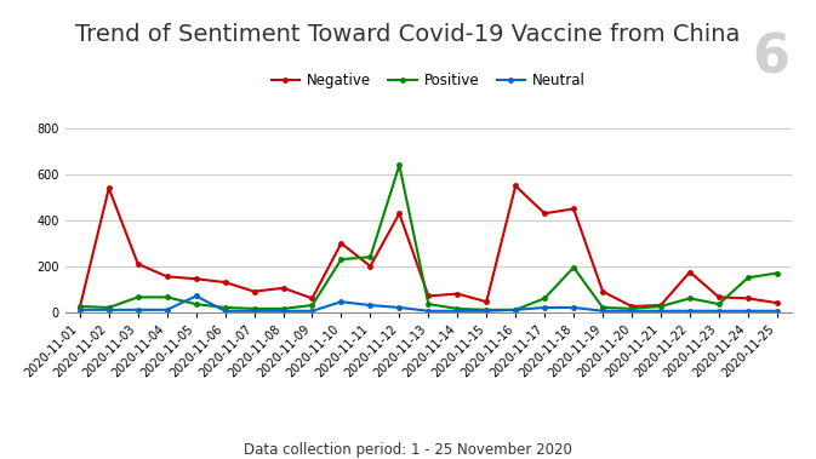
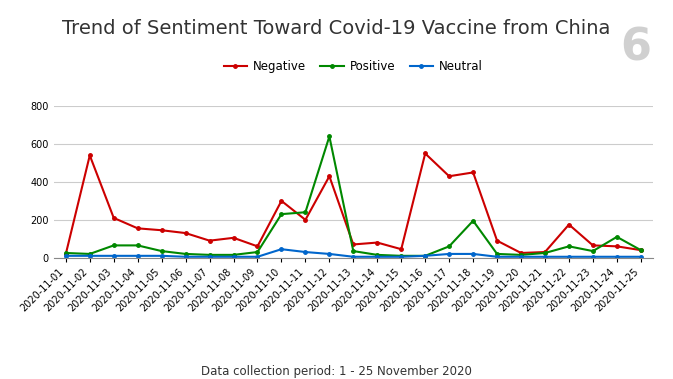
Neutral/2020-11-05: 70 -> 10
Positive/2020-11-24: 150 -> 110
Positive/2020-11-25: 170 -> 40
